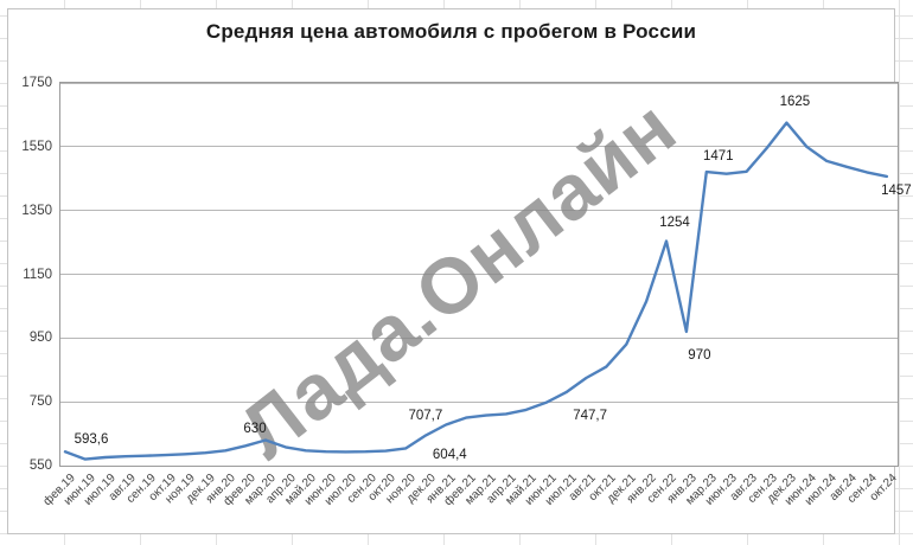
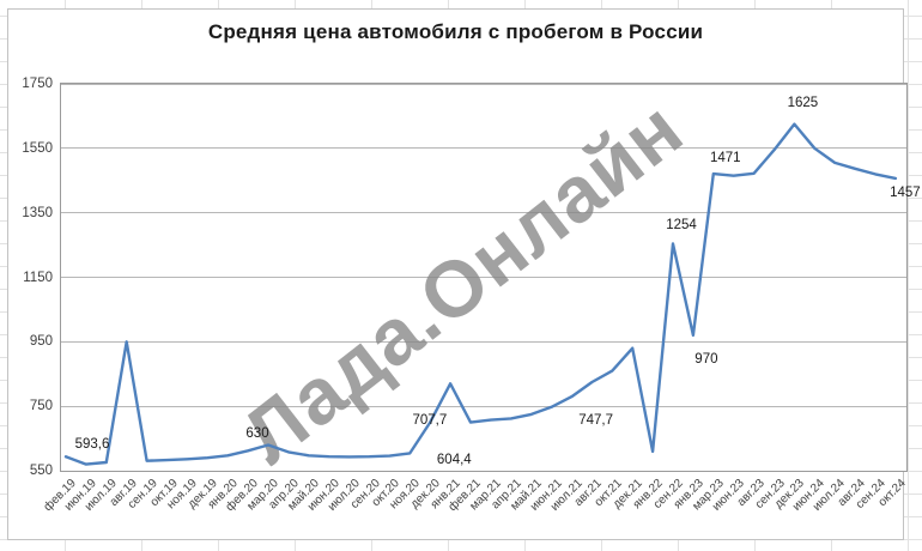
авг.19: 580 -> 950
дек.20: 640 -> 700
янв.21: 680 -> 820
янв.22: 1060 -> 610
